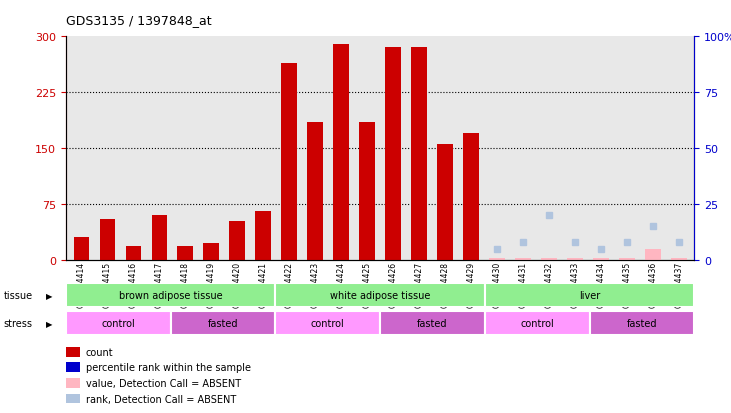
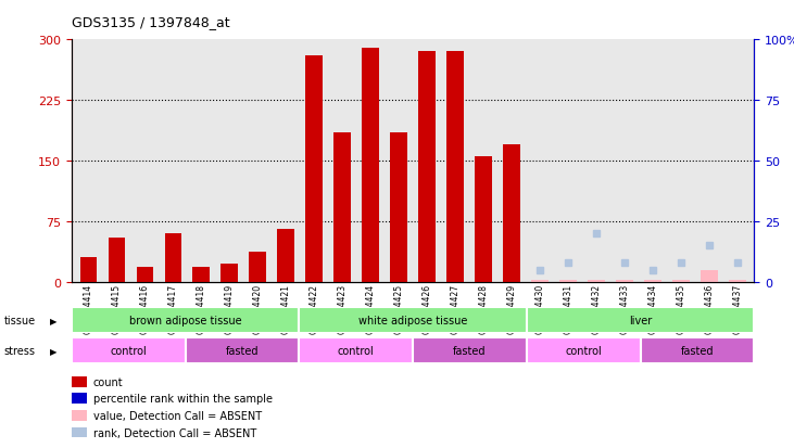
GSM184420: 52 -> 38
GSM184422: 264 -> 280
